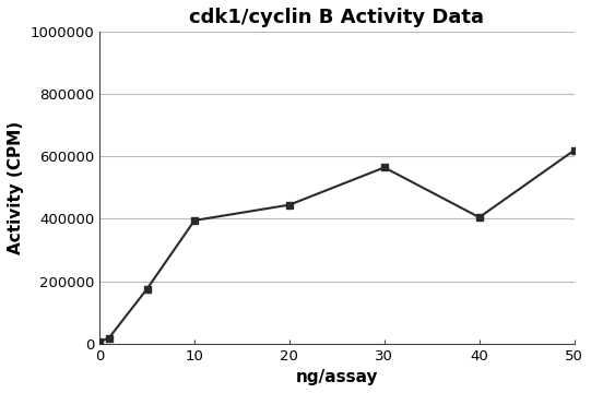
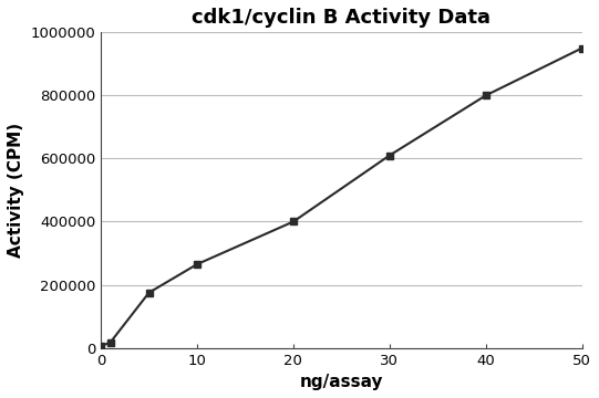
10: 395000 -> 265000
20: 445000 -> 400000
30: 565000 -> 610000
40: 405000 -> 800000
50: 620000 -> 950000
